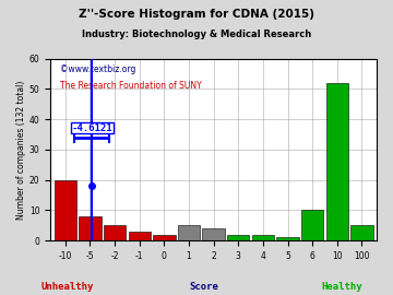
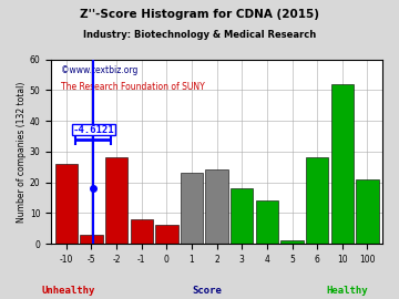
-10: 20 -> 26
-5: 8 -> 3
-2: 5 -> 28
-1: 3 -> 8
0: 2 -> 6
1: 5 -> 23
2: 4 -> 24
3: 2 -> 18
4: 2 -> 14
6: 10 -> 28
100: 5 -> 21
